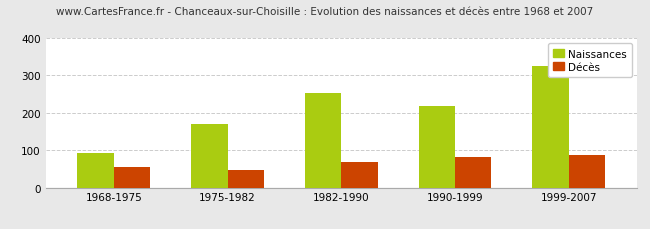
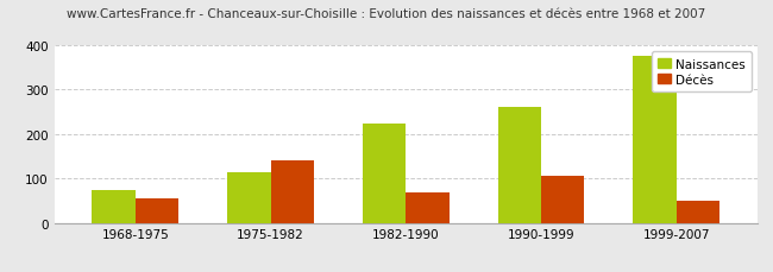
Naissances/1968-1975: 93 -> 75
Naissances/1975-1982: 170 -> 115
Décès/1975-1982: 47 -> 140
Naissances/1982-1990: 254 -> 225
Naissances/1990-1999: 218 -> 260
Décès/1990-1999: 81 -> 105
Naissances/1999-2007: 326 -> 375
Décès/1999-2007: 87 -> 50
